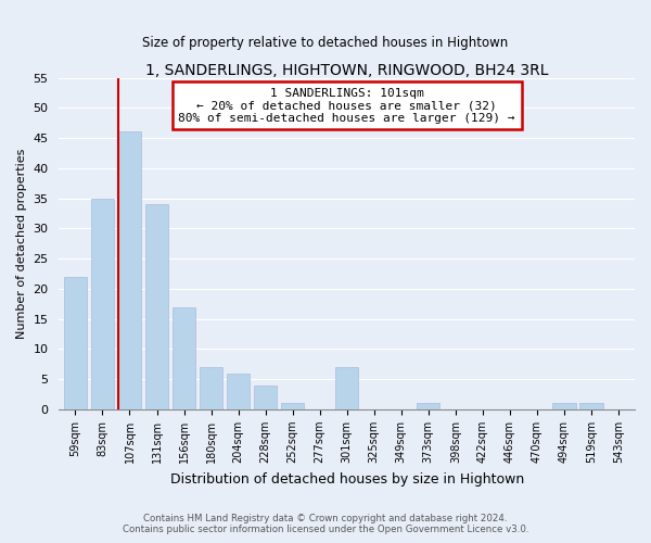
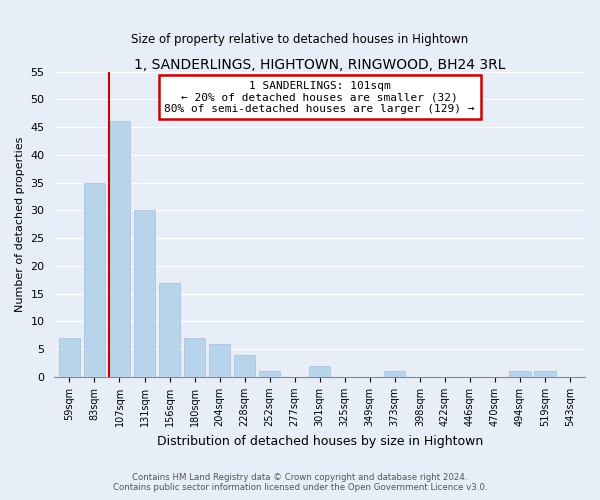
59sqm: 22 -> 7
131sqm: 34 -> 30
301sqm: 7 -> 2
